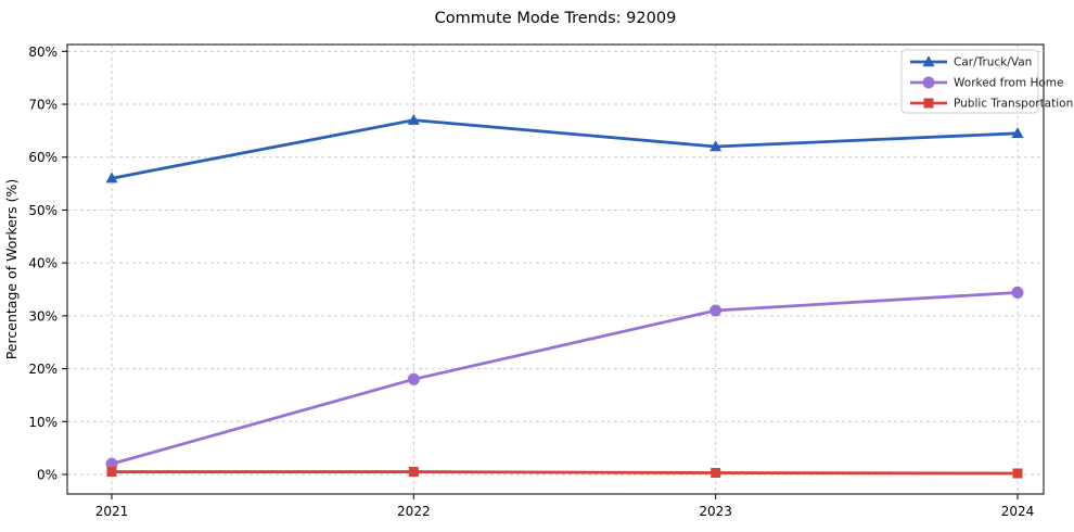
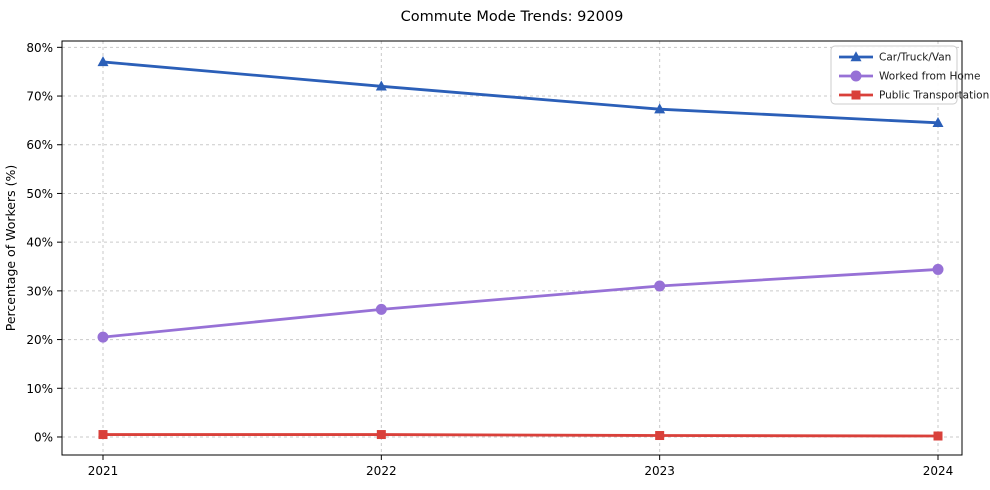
Car/Truck/Van/2021: 56% -> 77%
Worked from Home/2021: 2% -> 20%
Car/Truck/Van/2022: 67% -> 72%
Worked from Home/2022: 18% -> 26%
Car/Truck/Van/2023: 62% -> 67%
